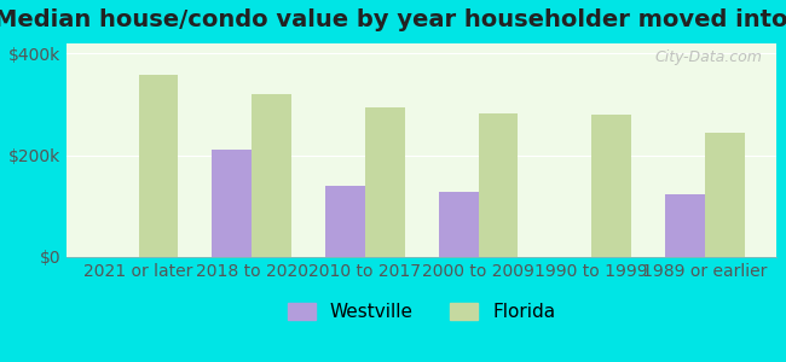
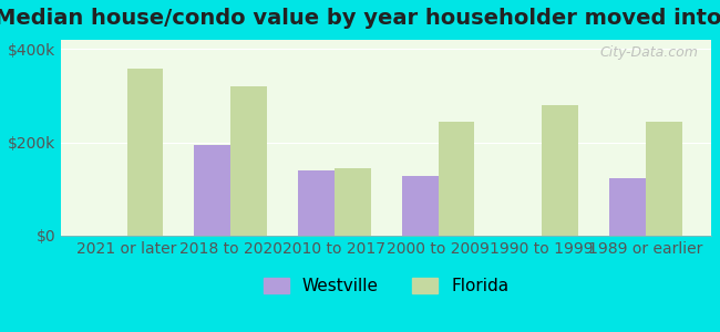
Westville/2018 to 2020: $210k -> $195k
Florida/2010 to 2017: $295k -> $145k
Florida/2000 to 2009: $283k -> $245k
